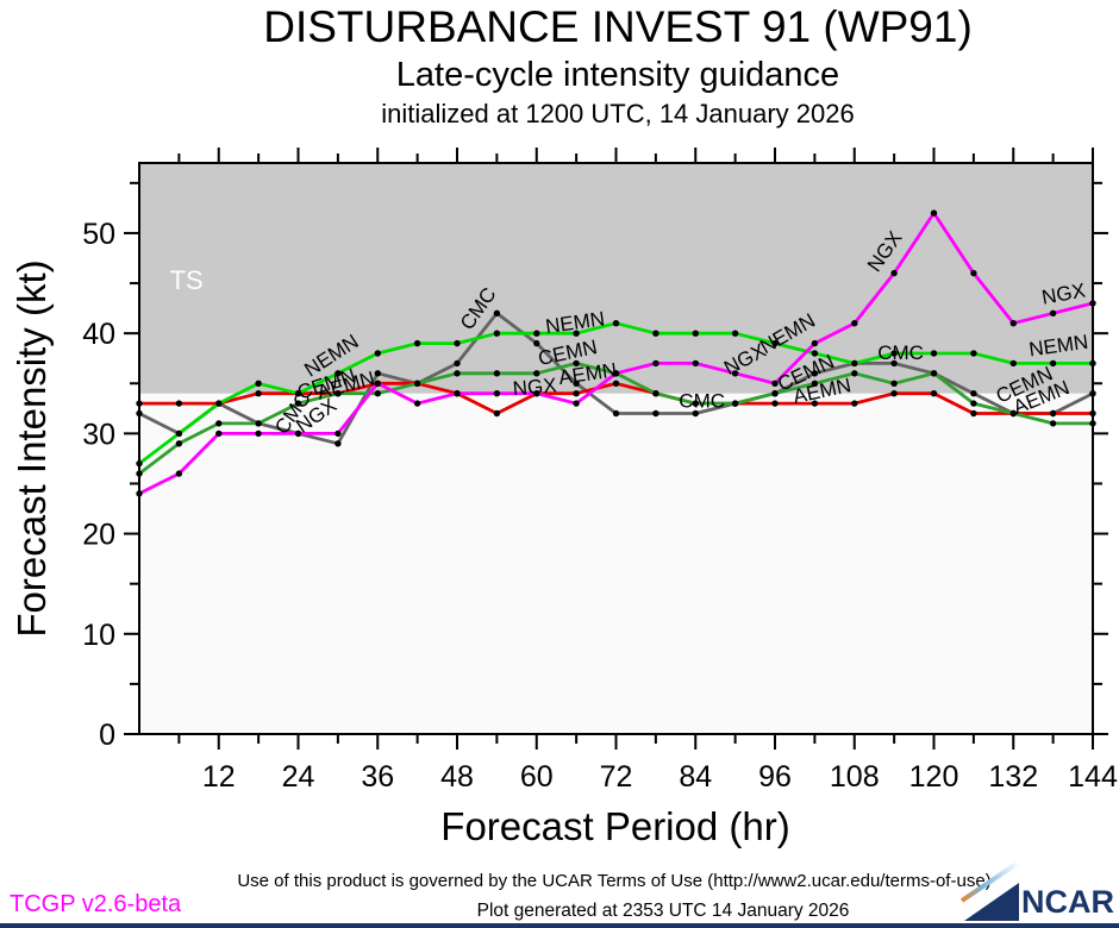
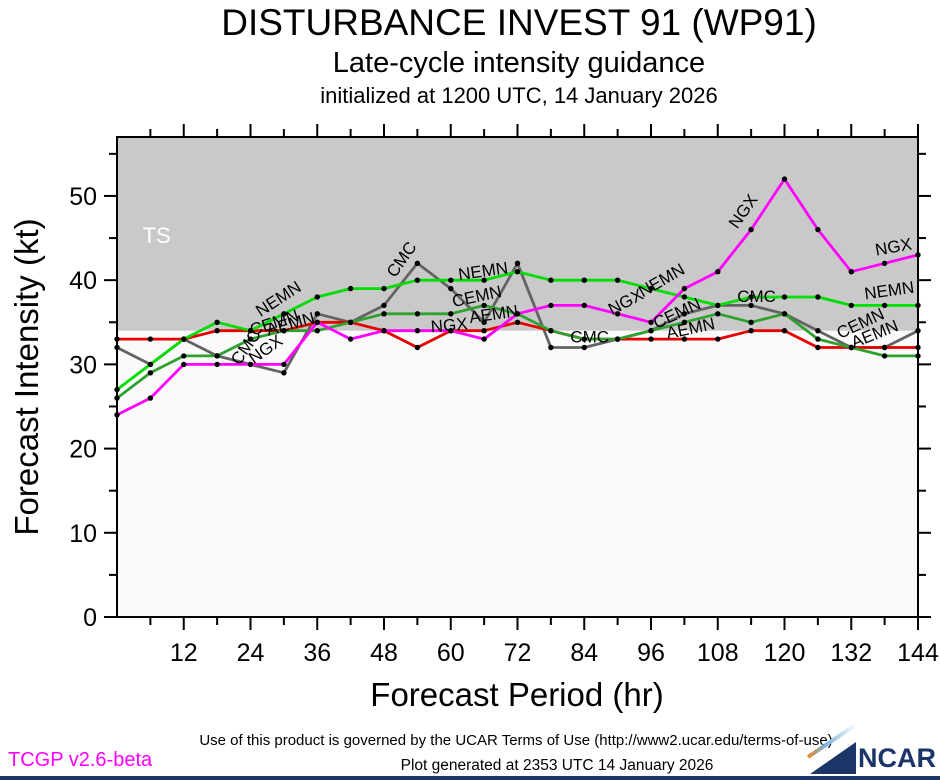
CMC/72: 32 -> 42
